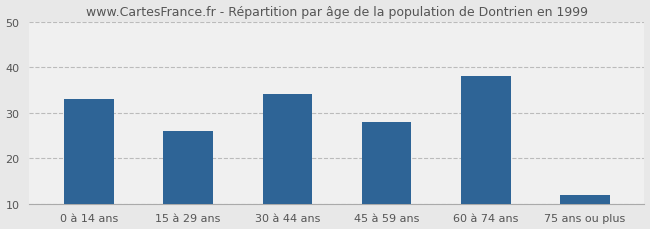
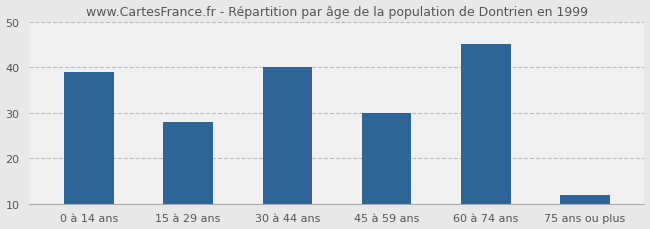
0 à 14 ans: 33 -> 39
15 à 29 ans: 26 -> 28
30 à 44 ans: 34 -> 40
45 à 59 ans: 28 -> 30
60 à 74 ans: 38 -> 45
